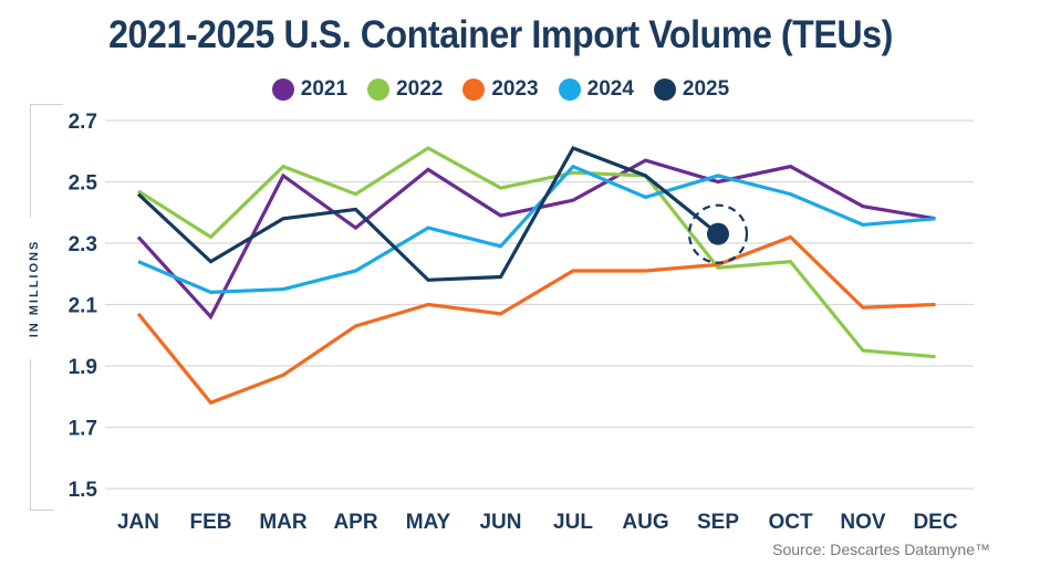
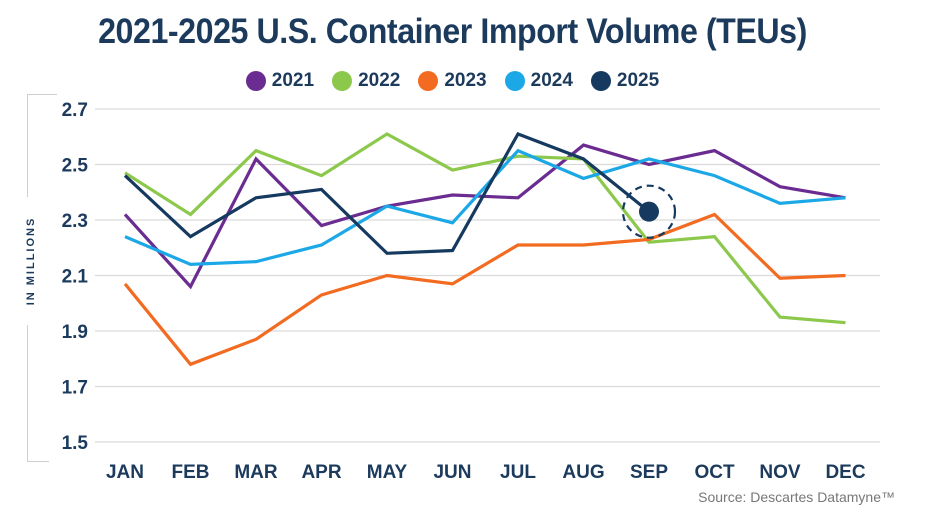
2021/APR: 2.35 -> 2.28
2021/MAY: 2.54 -> 2.35
2021/JUL: 2.44 -> 2.38
